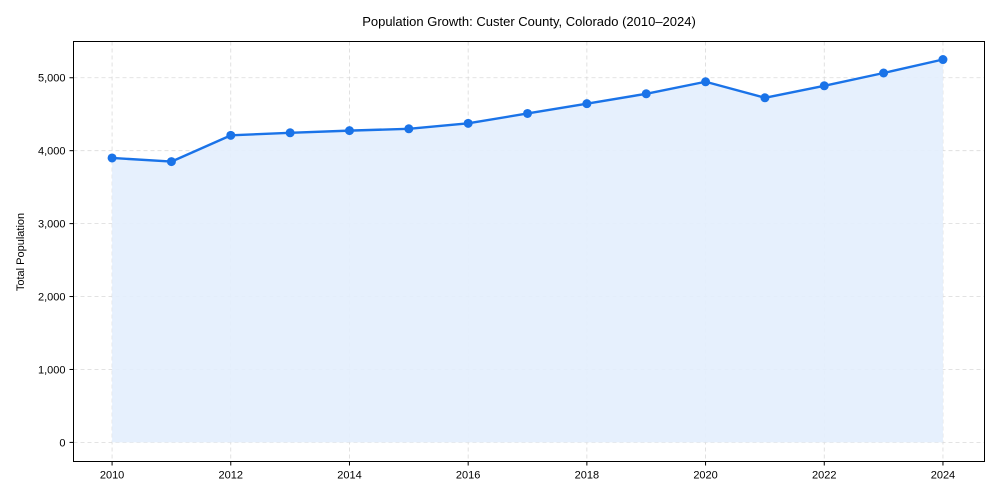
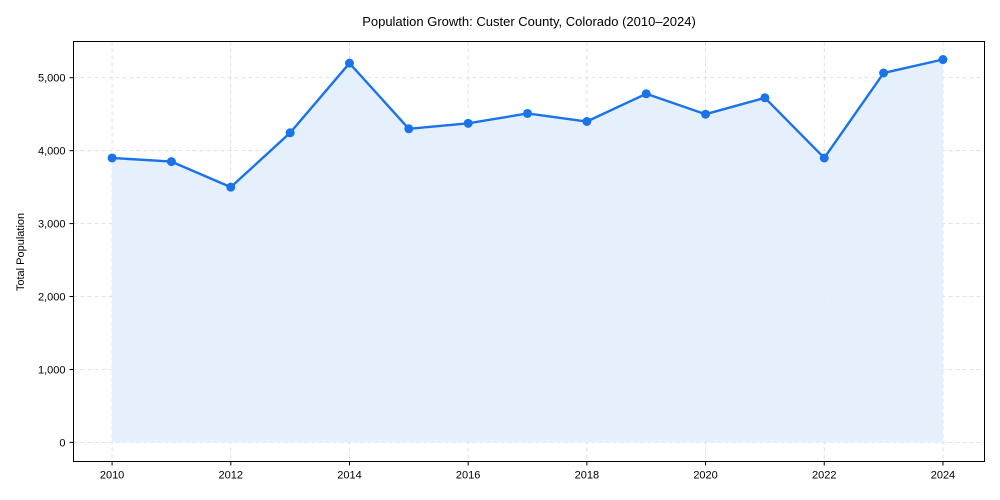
2012: 4200 -> 3500
2014: 4300 -> 5200
2018: 4600 -> 4400
2020: 4900 -> 4500
2022: 4900 -> 3900
